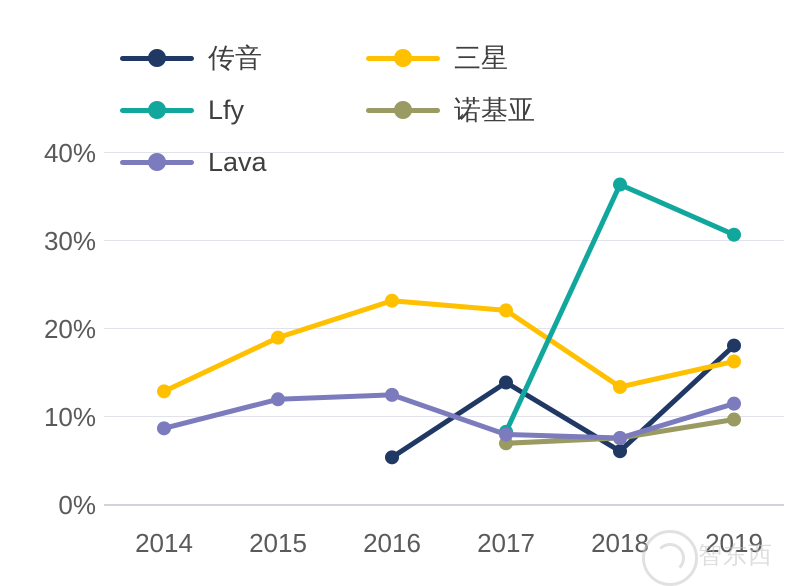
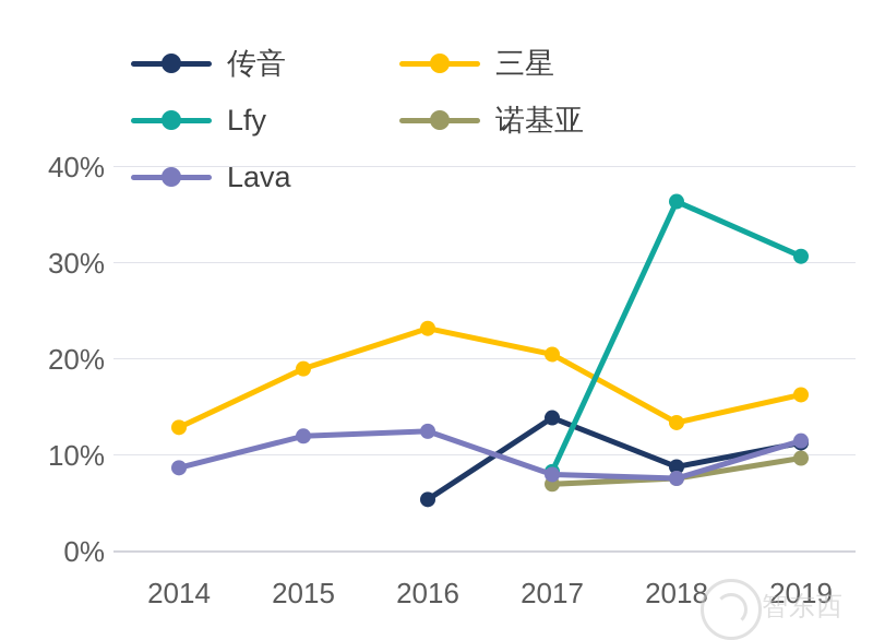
三星/2017: 22% -> 20%
传音/2018: 6% -> 9%
传音/2019: 18% -> 11%
